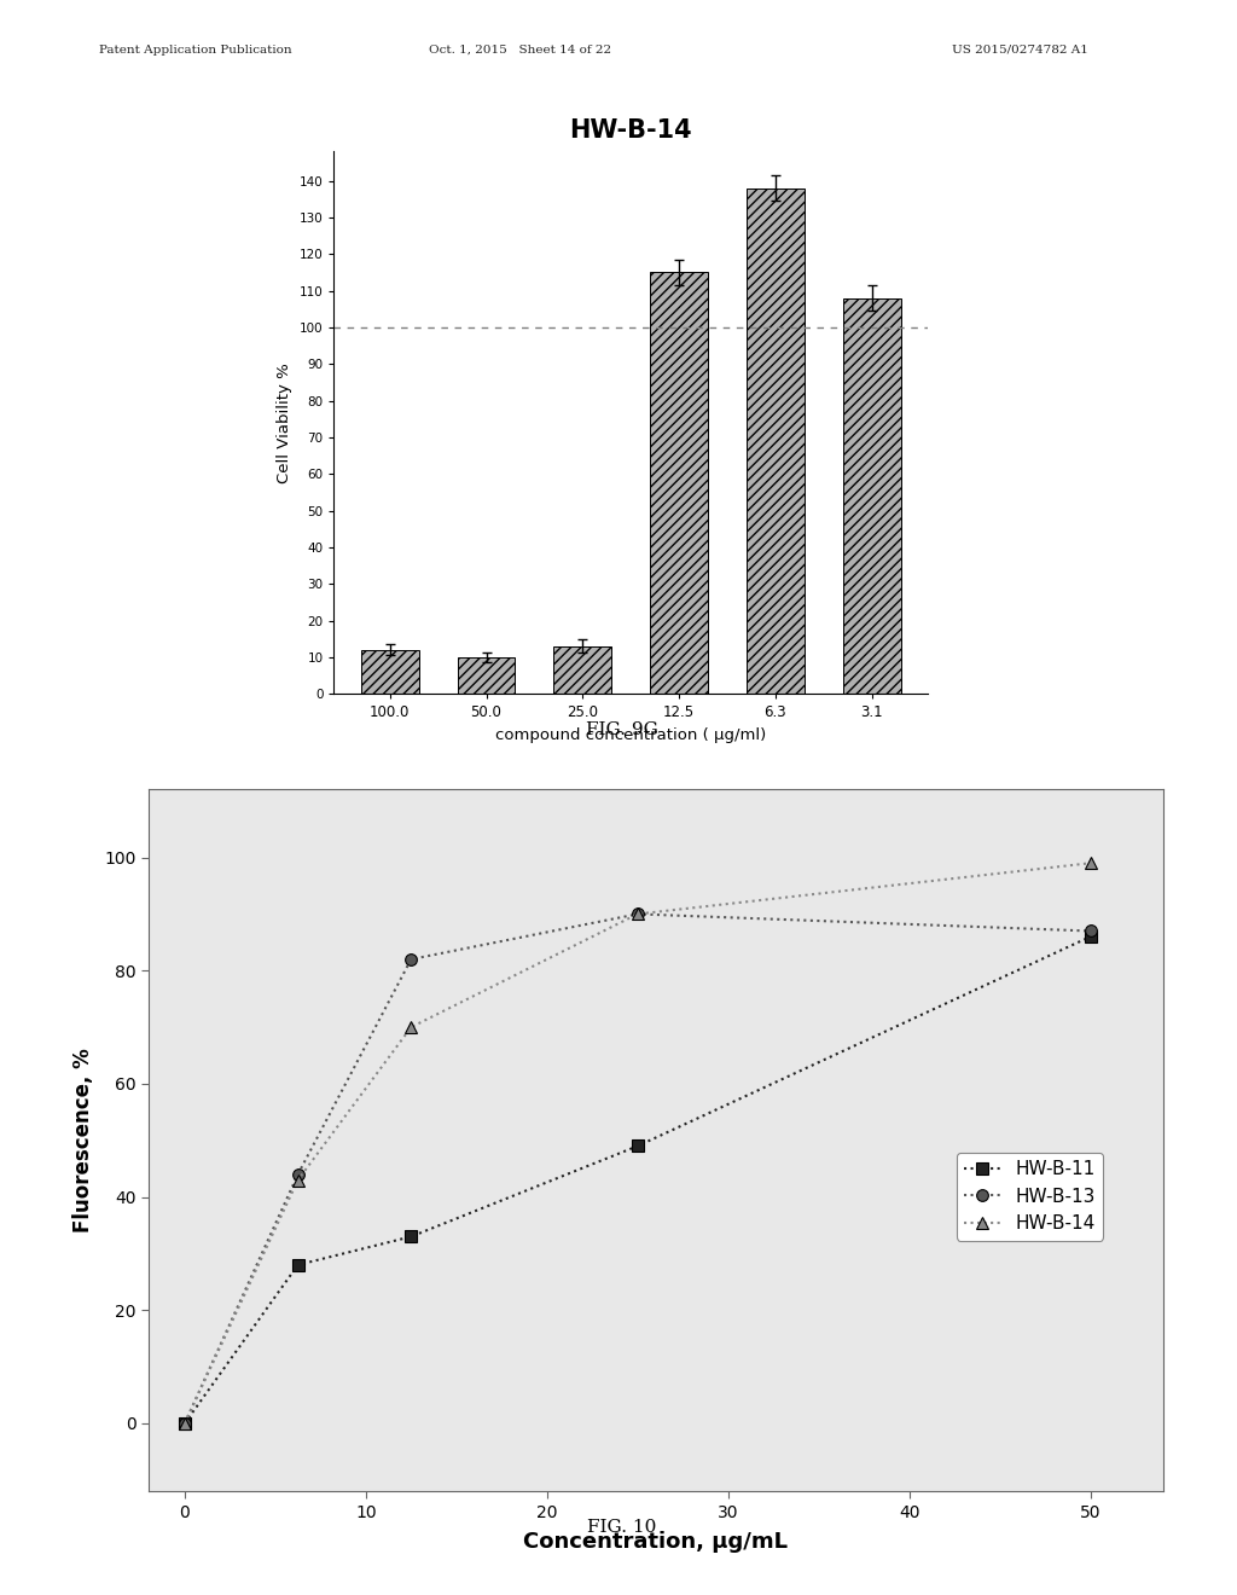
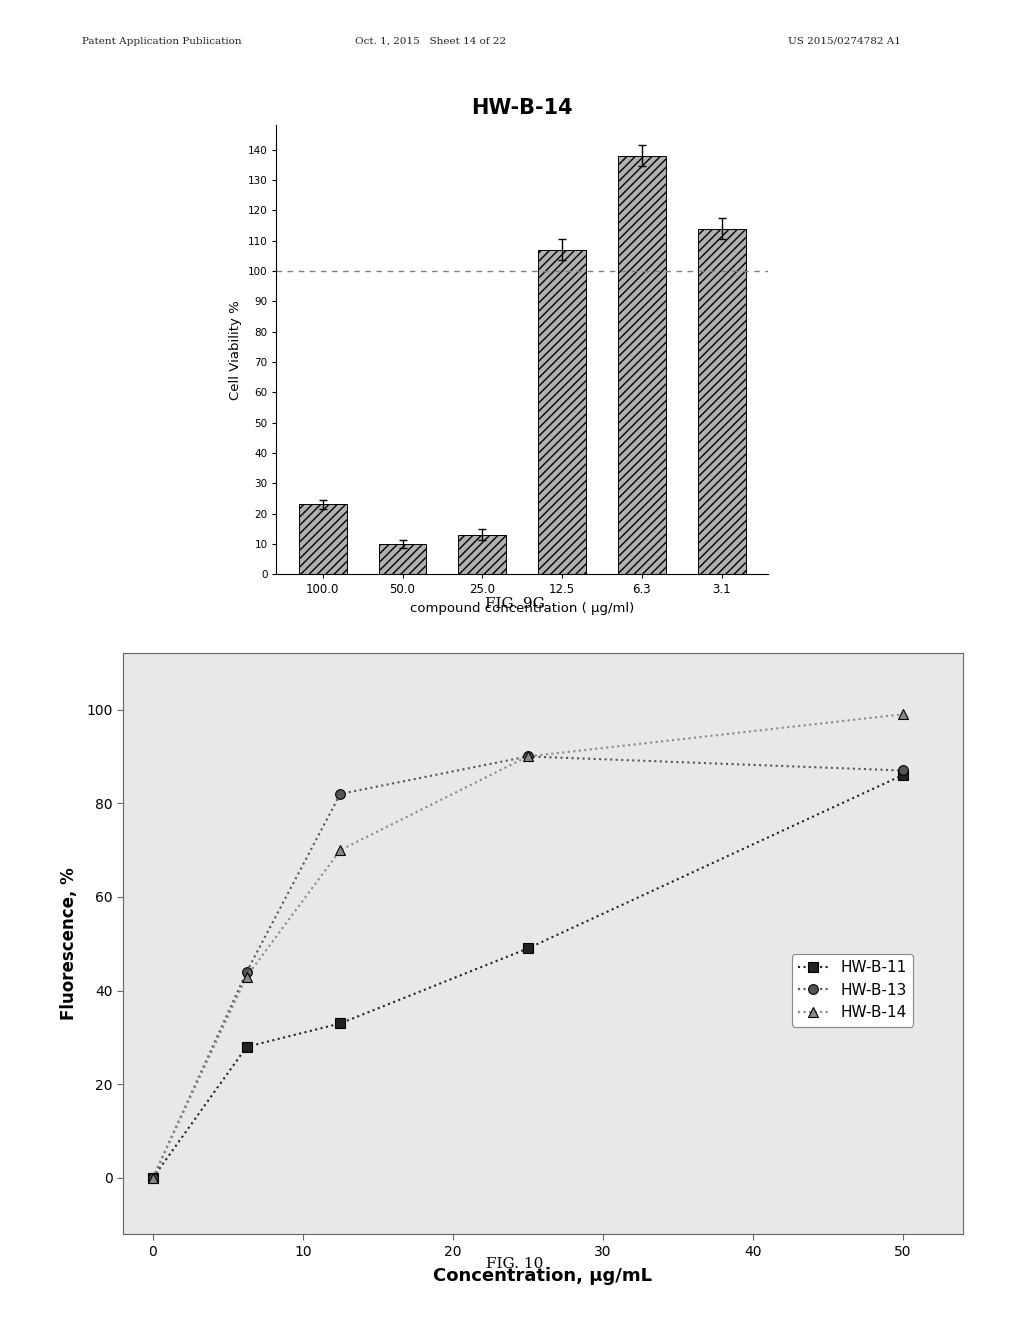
HW-B-14/100.0: 12 -> 23
HW-B-14/12.5: 115 -> 107
HW-B-14/3.1: 108 -> 114
